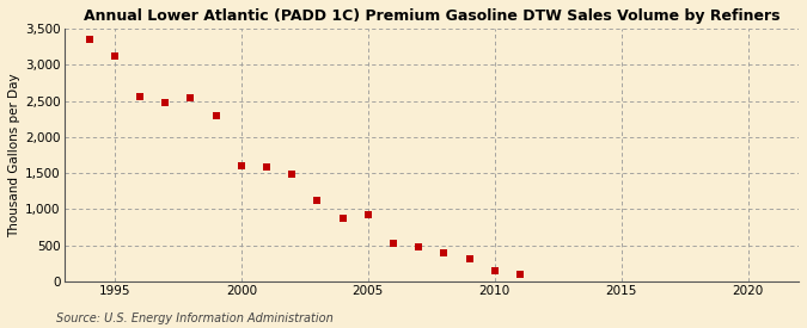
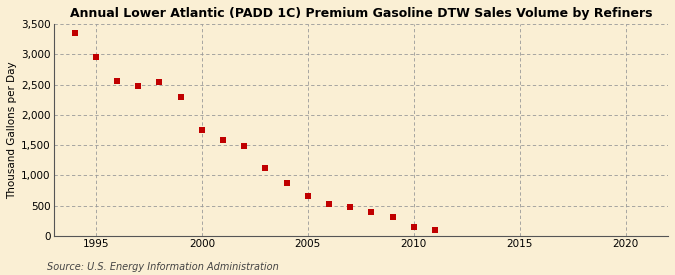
1995: 3,120 -> 2,950
2000: 1,600 -> 1,750
2005: 920 -> 660
